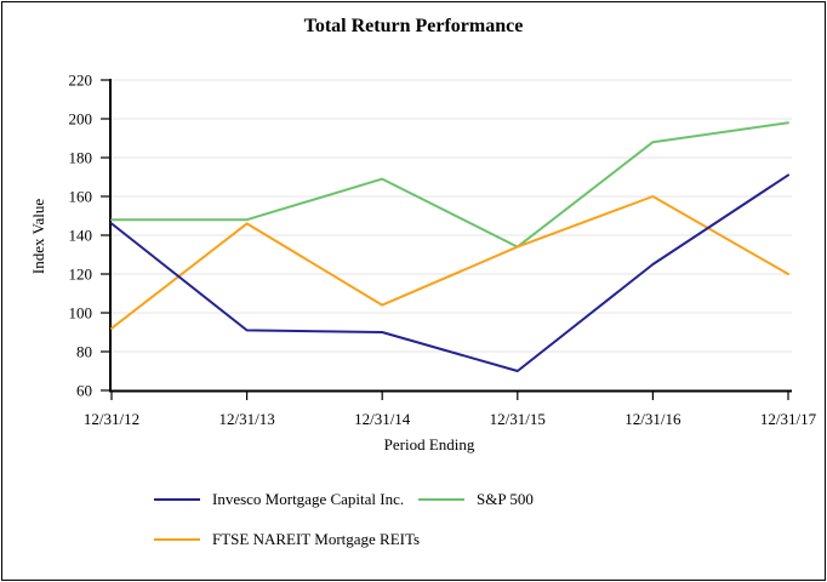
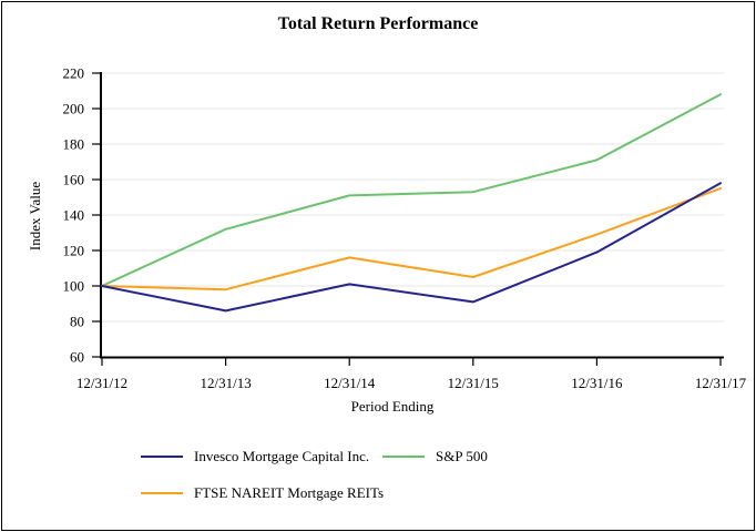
Invesco Mortgage Capital Inc./12/31/12: 146 -> 100
S&P 500/12/31/12: 148 -> 100
FTSE NAREIT Mortgage REITs/12/31/12: 92 -> 100
Invesco Mortgage Capital Inc./12/31/13: 91 -> 86
S&P 500/12/31/13: 148 -> 132
FTSE NAREIT Mortgage REITs/12/31/13: 146 -> 98
Invesco Mortgage Capital Inc./12/31/14: 90 -> 101
S&P 500/12/31/14: 169 -> 151
FTSE NAREIT Mortgage REITs/12/31/14: 104 -> 116
Invesco Mortgage Capital Inc./12/31/15: 70 -> 91
S&P 500/12/31/15: 134 -> 153
FTSE NAREIT Mortgage REITs/12/31/15: 134 -> 105
Invesco Mortgage Capital Inc./12/31/16: 125 -> 119
S&P 500/12/31/16: 188 -> 171
FTSE NAREIT Mortgage REITs/12/31/16: 160 -> 129
Invesco Mortgage Capital Inc./12/31/17: 171 -> 158
S&P 500/12/31/17: 198 -> 208
FTSE NAREIT Mortgage REITs/12/31/17: 120 -> 155
